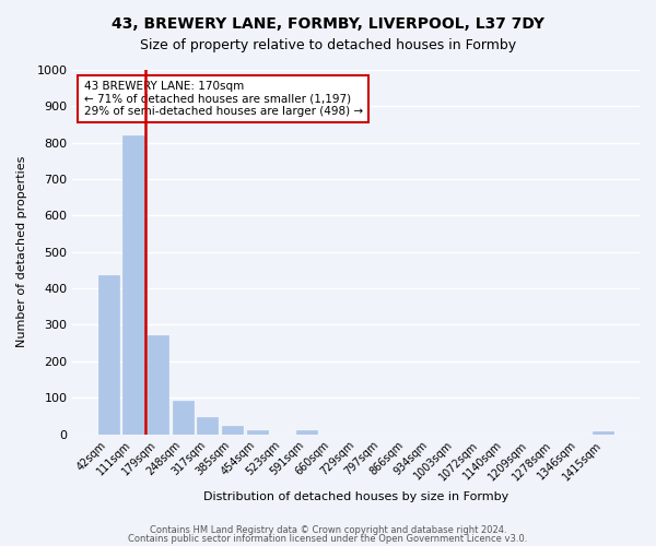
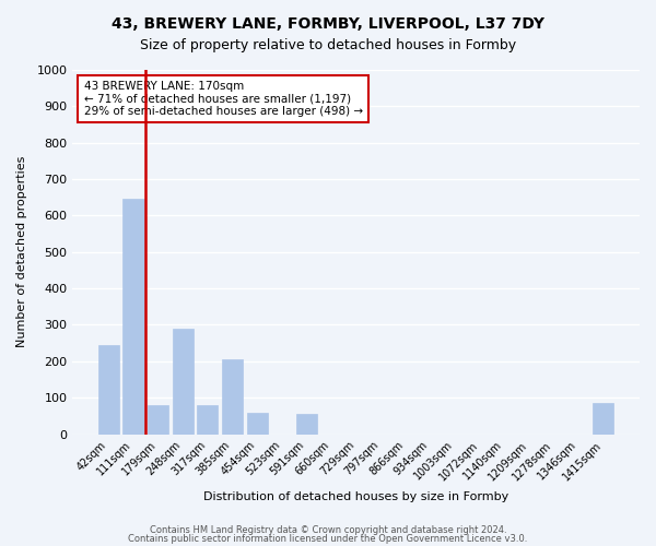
42sqm: 435 -> 245
111sqm: 820 -> 645
179sqm: 270 -> 80
248sqm: 93 -> 290
317sqm: 48 -> 80
385sqm: 22 -> 205
454sqm: 12 -> 60
591sqm: 10 -> 55
1415sqm: 8 -> 85
